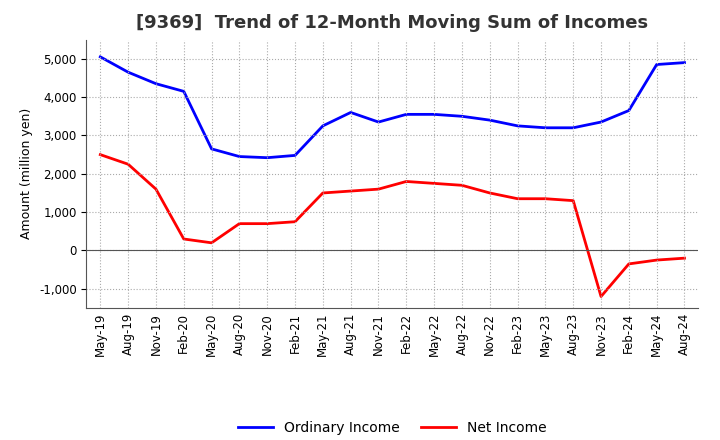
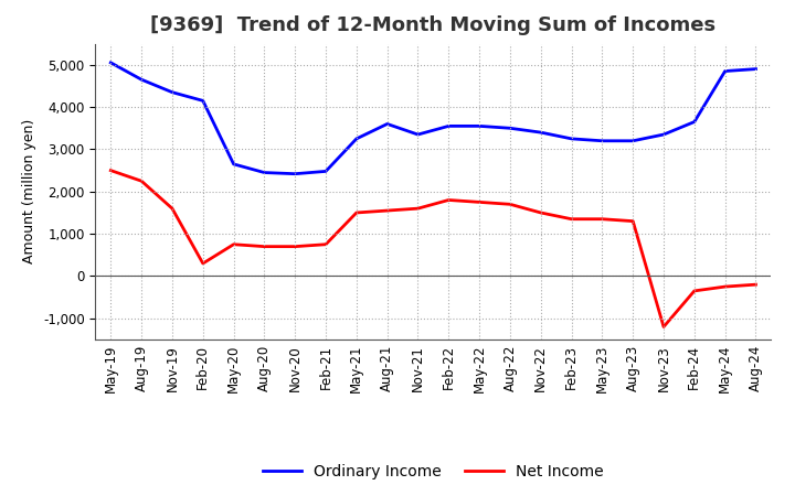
Net Income/May-20: 200 -> 750
